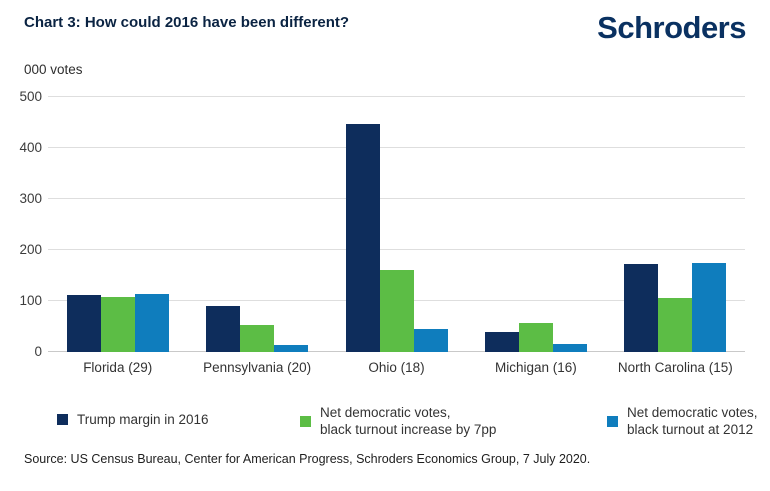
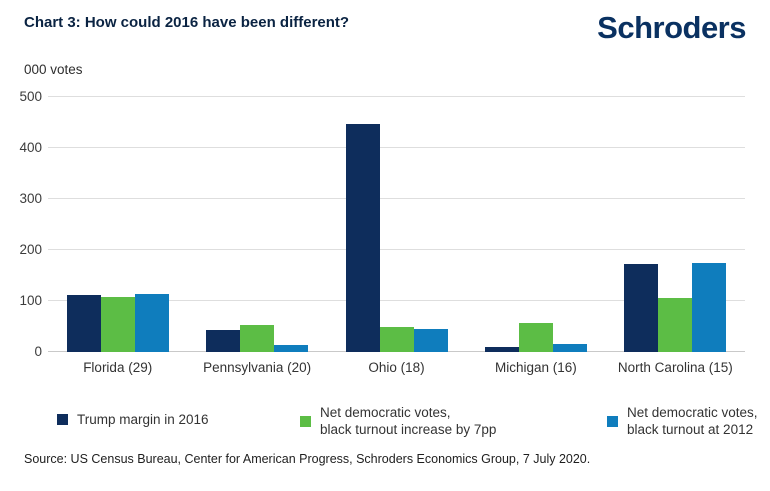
Trump margin in 2016/Pennsylvania (20): 90 -> 40
Net democratic votes, black turnout increase by 7pp/Ohio (18): 160 -> 50
Trump margin in 2016/Michigan (16): 40 -> 10
